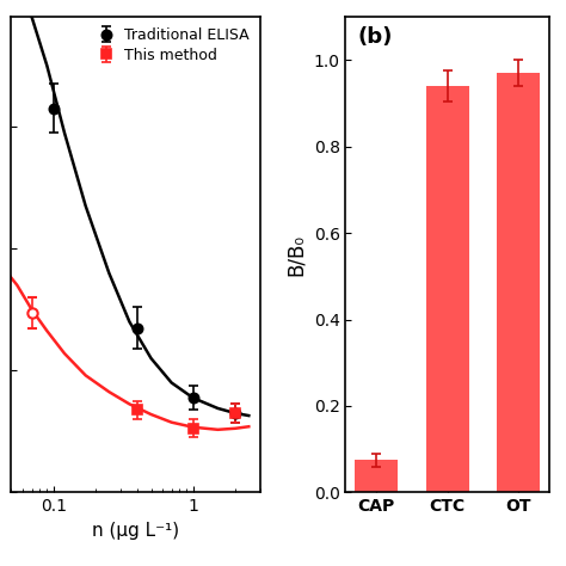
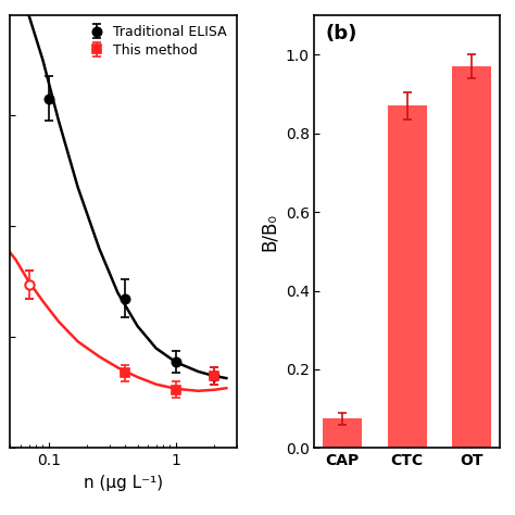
CTC: 0.940 -> 0.870
